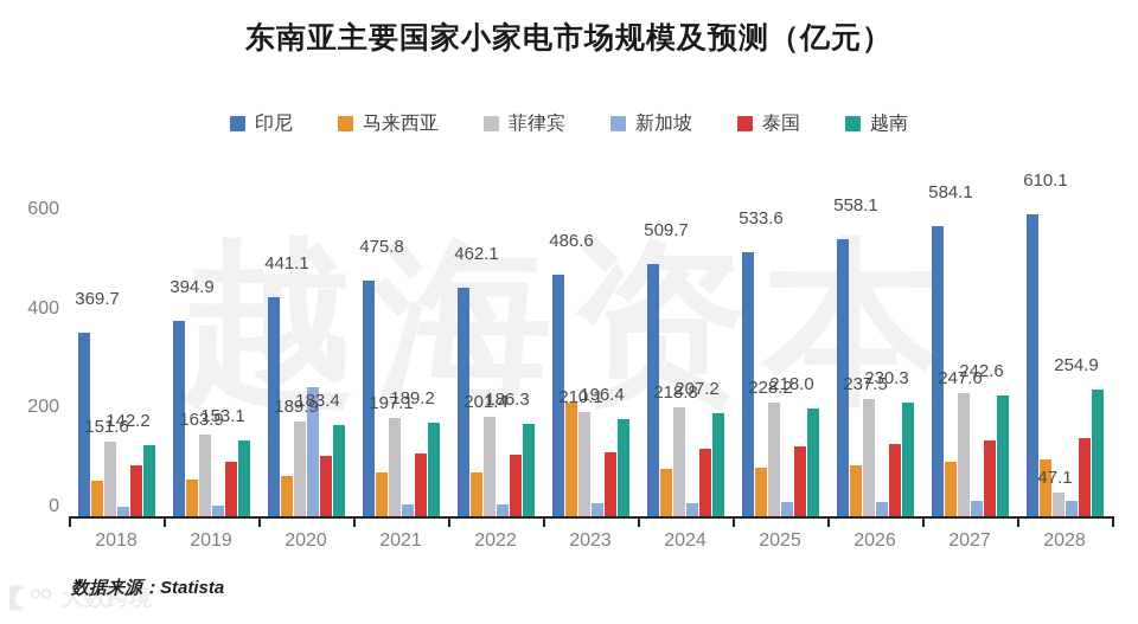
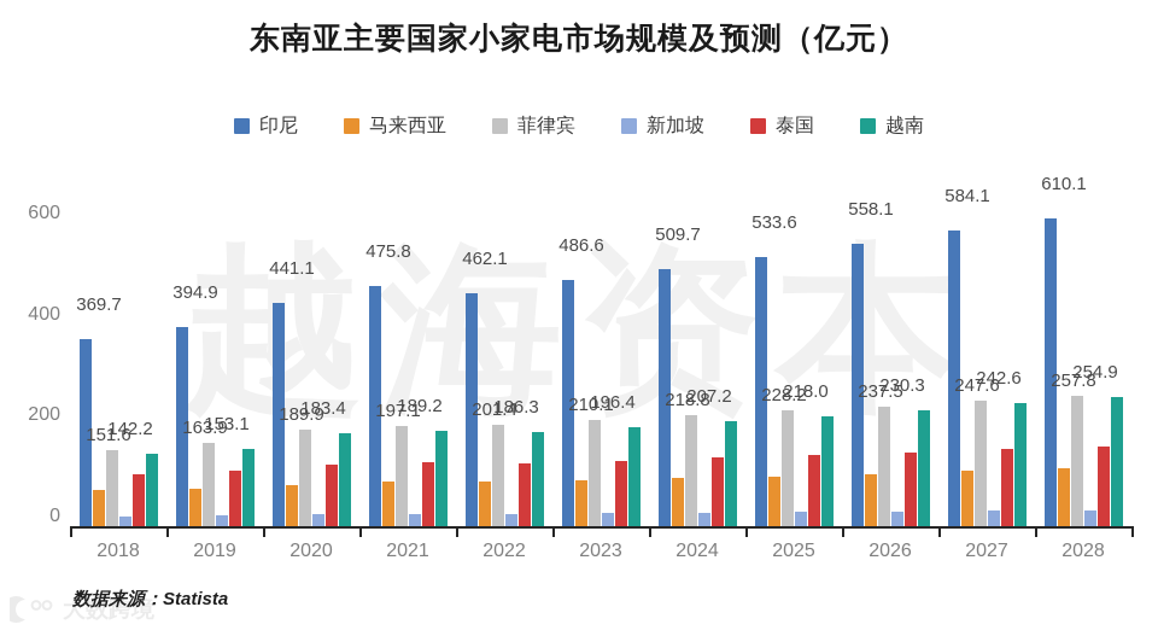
新加坡/2020: 260 -> 20
马来西亚/2023: 230 -> 90
菲律宾/2028: 47.1 -> 257.8
